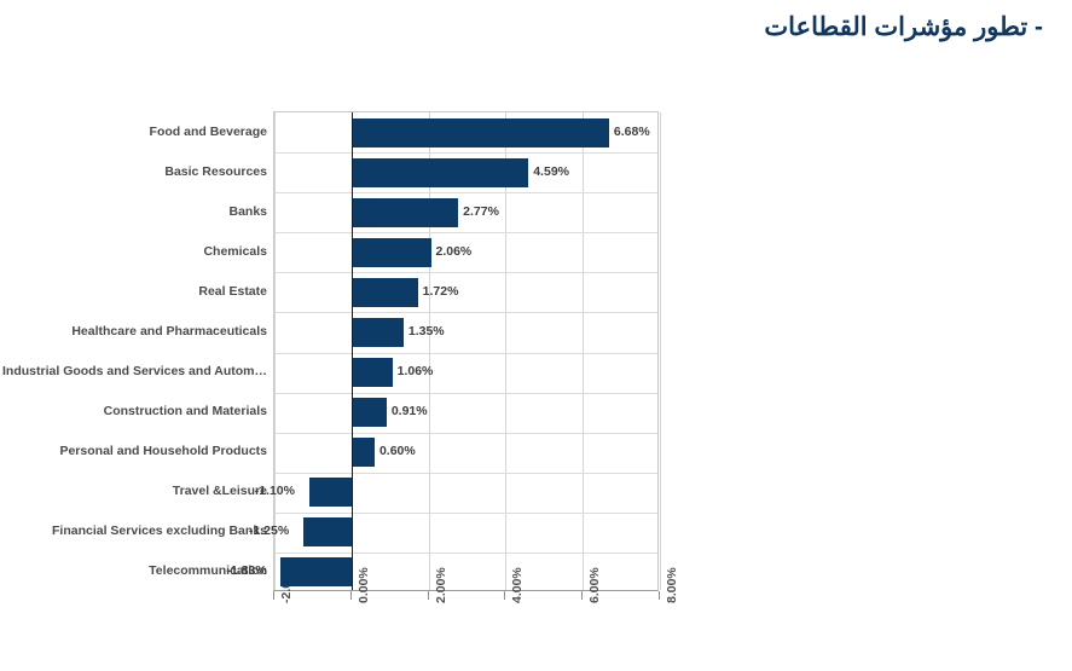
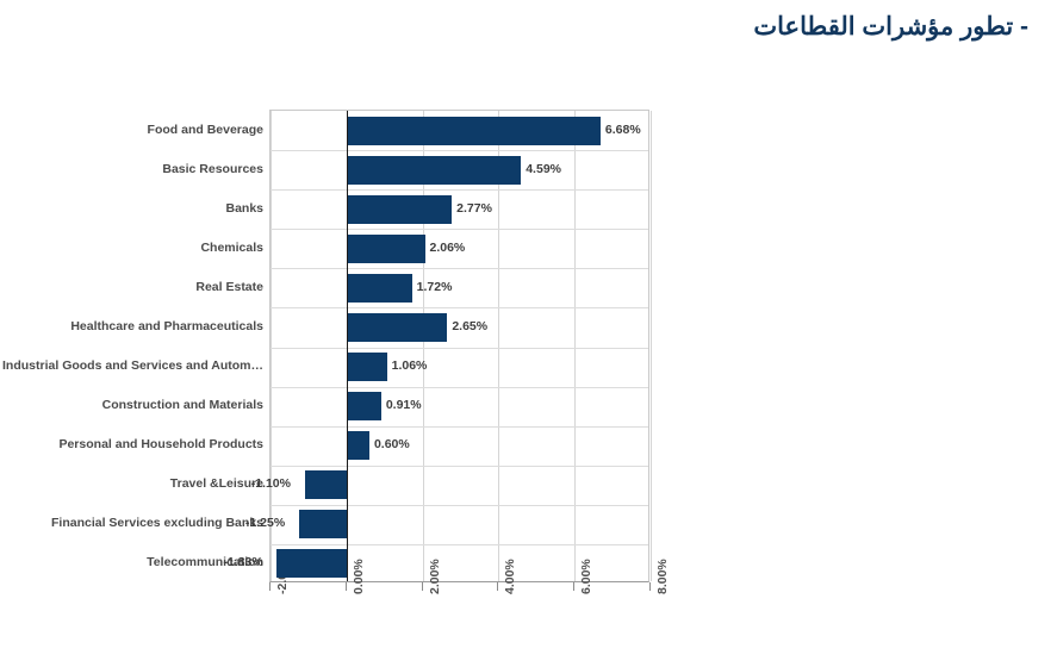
Healthcare and Pharmaceuticals: 1.35% -> 2.65%
